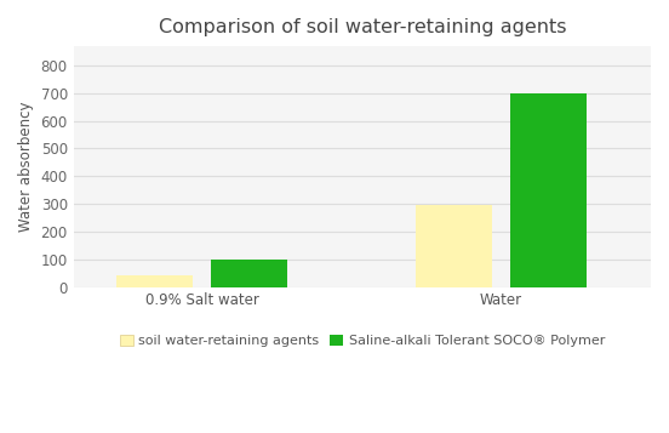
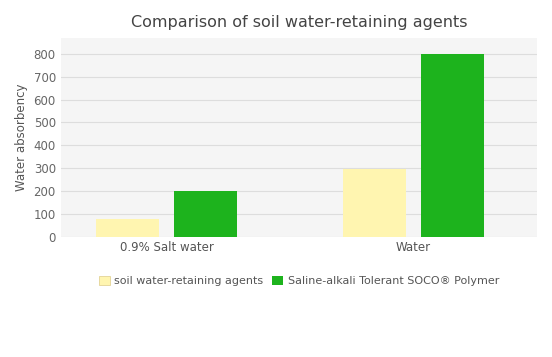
soil water-retaining agents/0.9% Salt water: 40 -> 75
Saline-alkali Tolerant SOCO® Polymer/0.9% Salt water: 100 -> 200
Saline-alkali Tolerant SOCO® Polymer/Water: 700 -> 800
